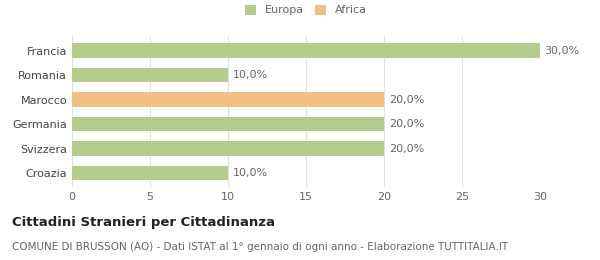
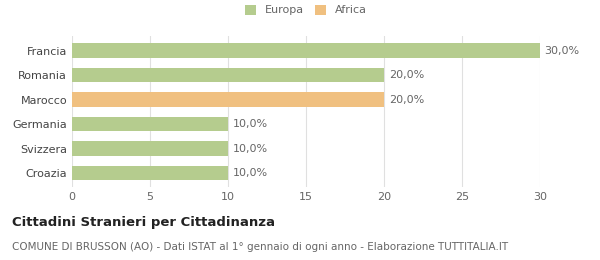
Romania: 10,0% -> 20,0%
Germania: 20,0% -> 10,0%
Svizzera: 20,0% -> 10,0%
